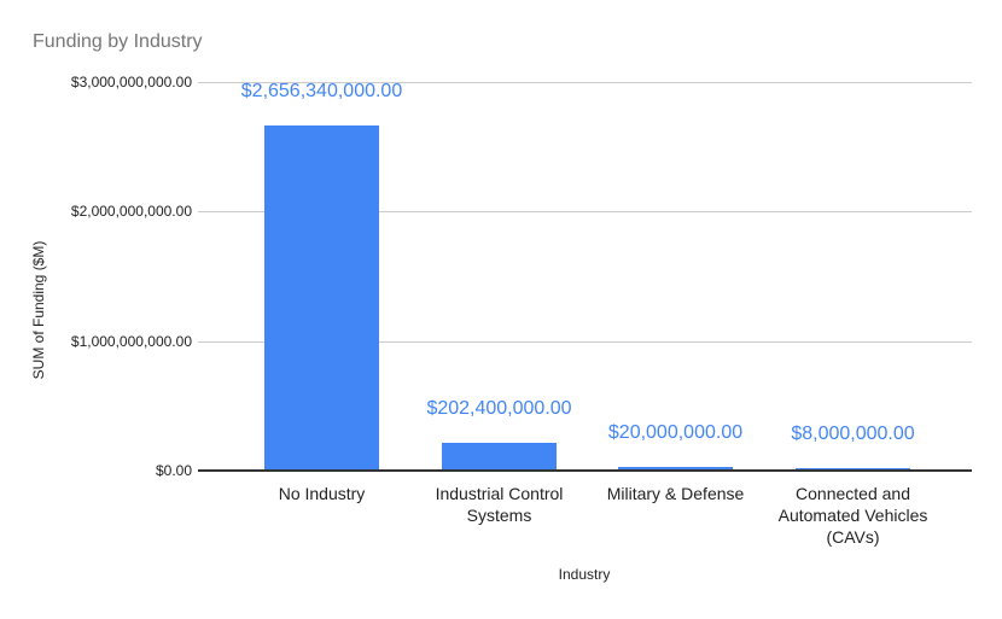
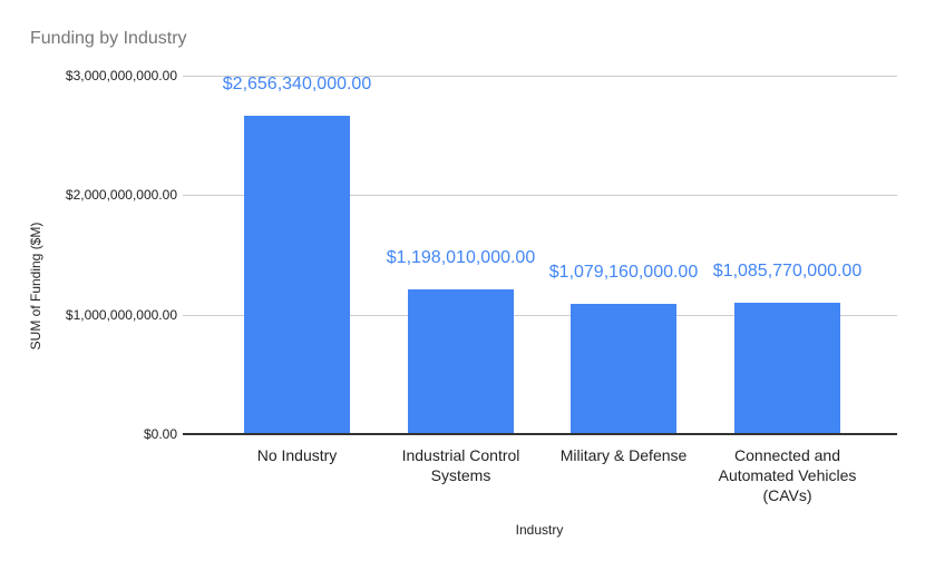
Industrial Control Systems: $202,400,000.00 -> $1,198,010,000.00
Military & Defense: $20,000,000.00 -> $1,079,160,000.00
Connected and Automated Vehicles (CAVs): $8,000,000.00 -> $1,085,770,000.00
